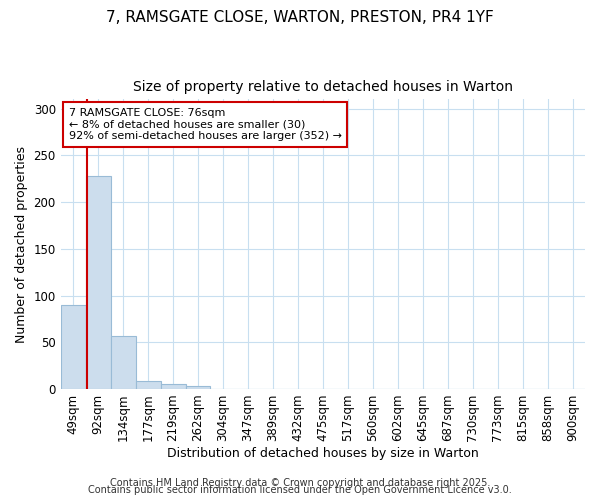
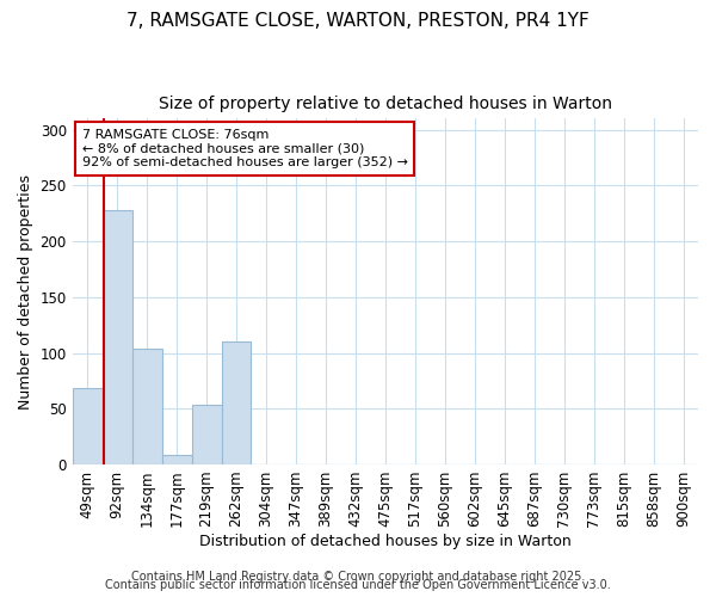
49sqm: 90 -> 68
134sqm: 57 -> 104
219sqm: 5 -> 54
262sqm: 3 -> 110
